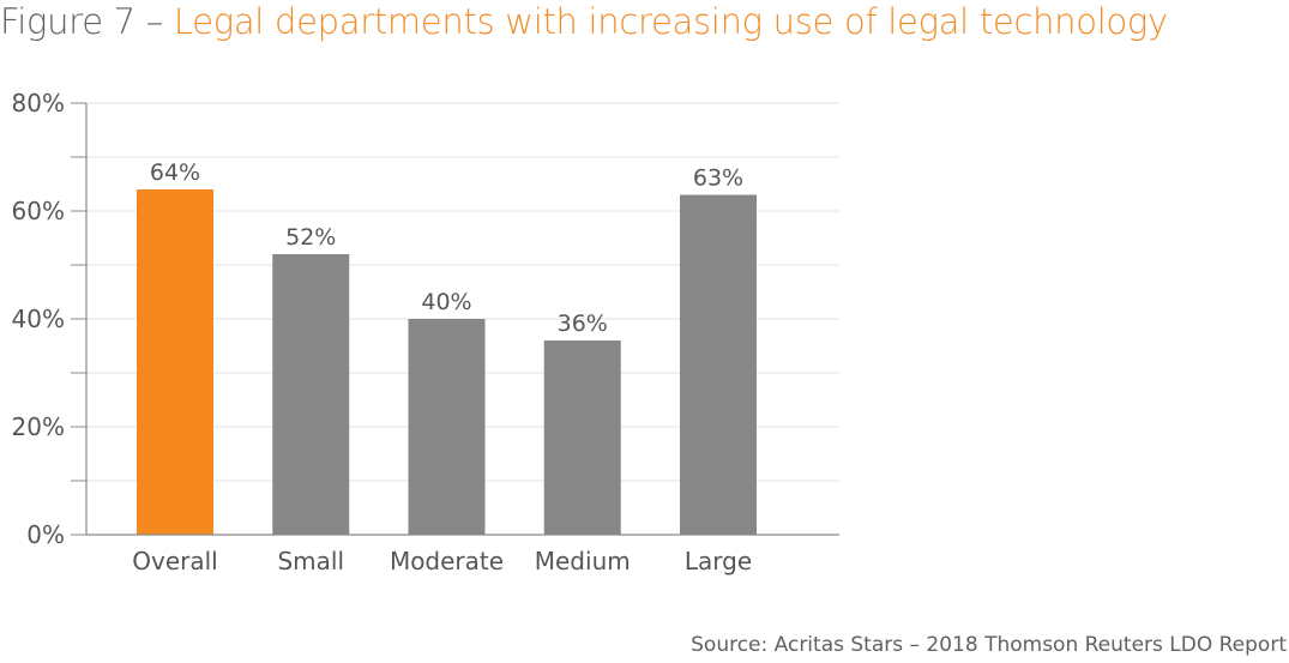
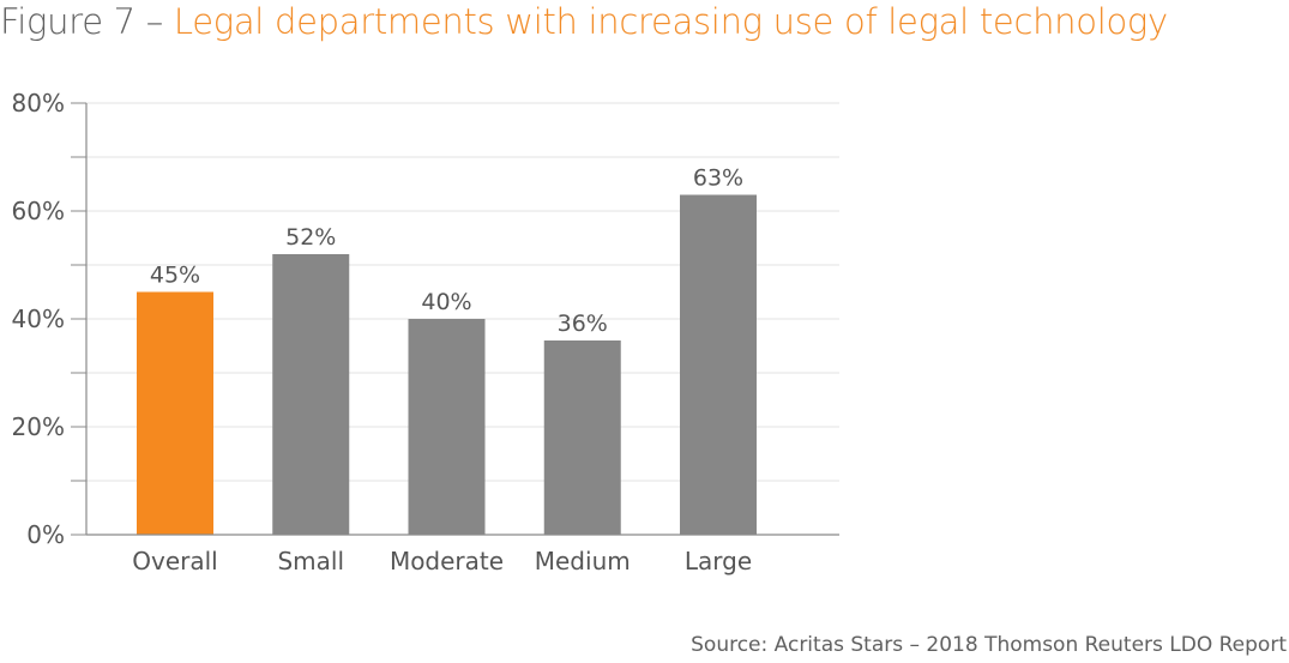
Overall: 64% -> 45%
